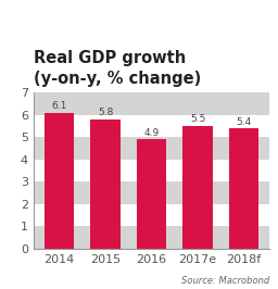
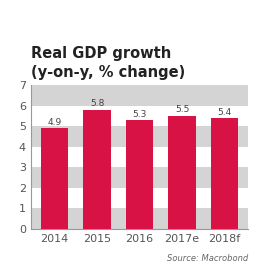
2014: 6.1 -> 4.9
2016: 4.9 -> 5.3
